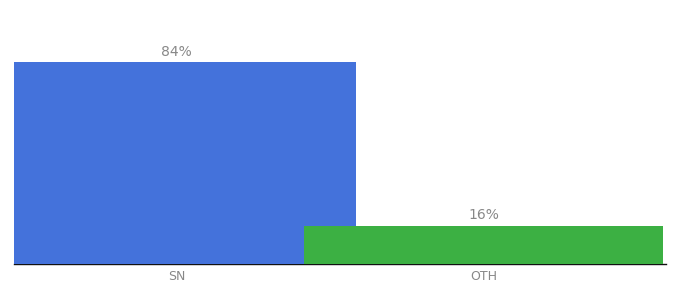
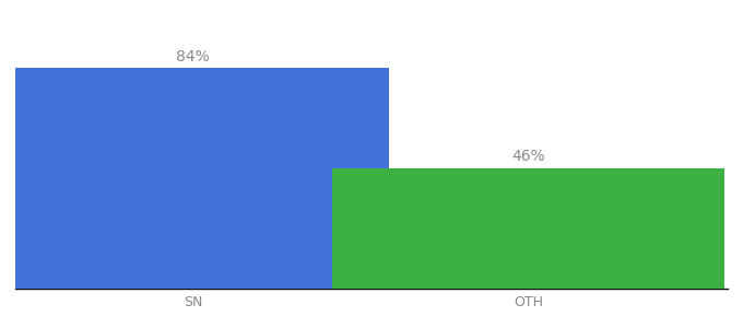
OTH: 16% -> 46%
